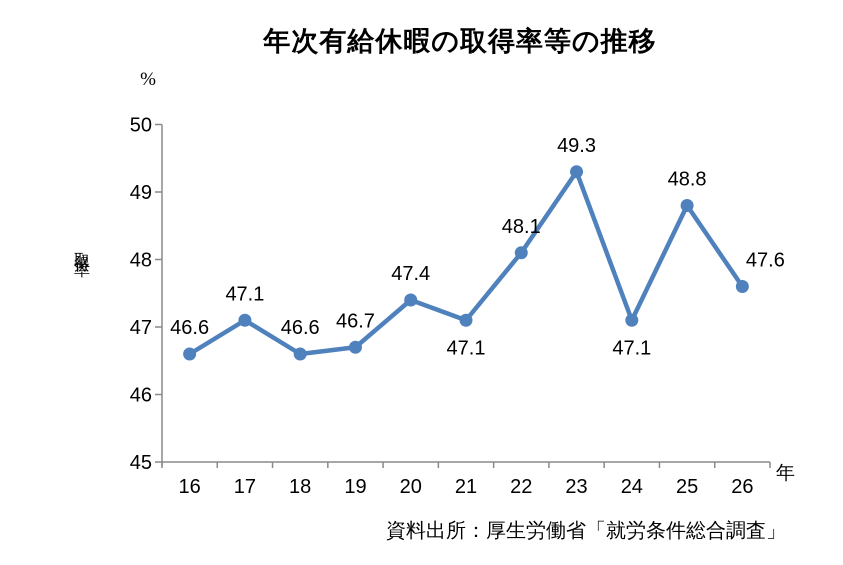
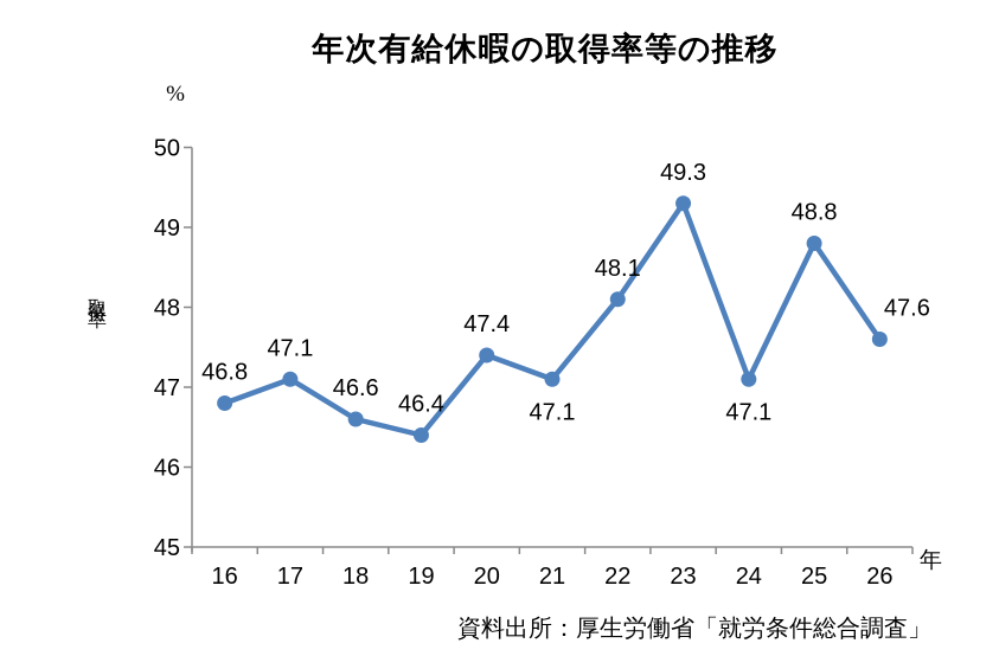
16: 46.6 -> 46.8
19: 46.7 -> 46.4
